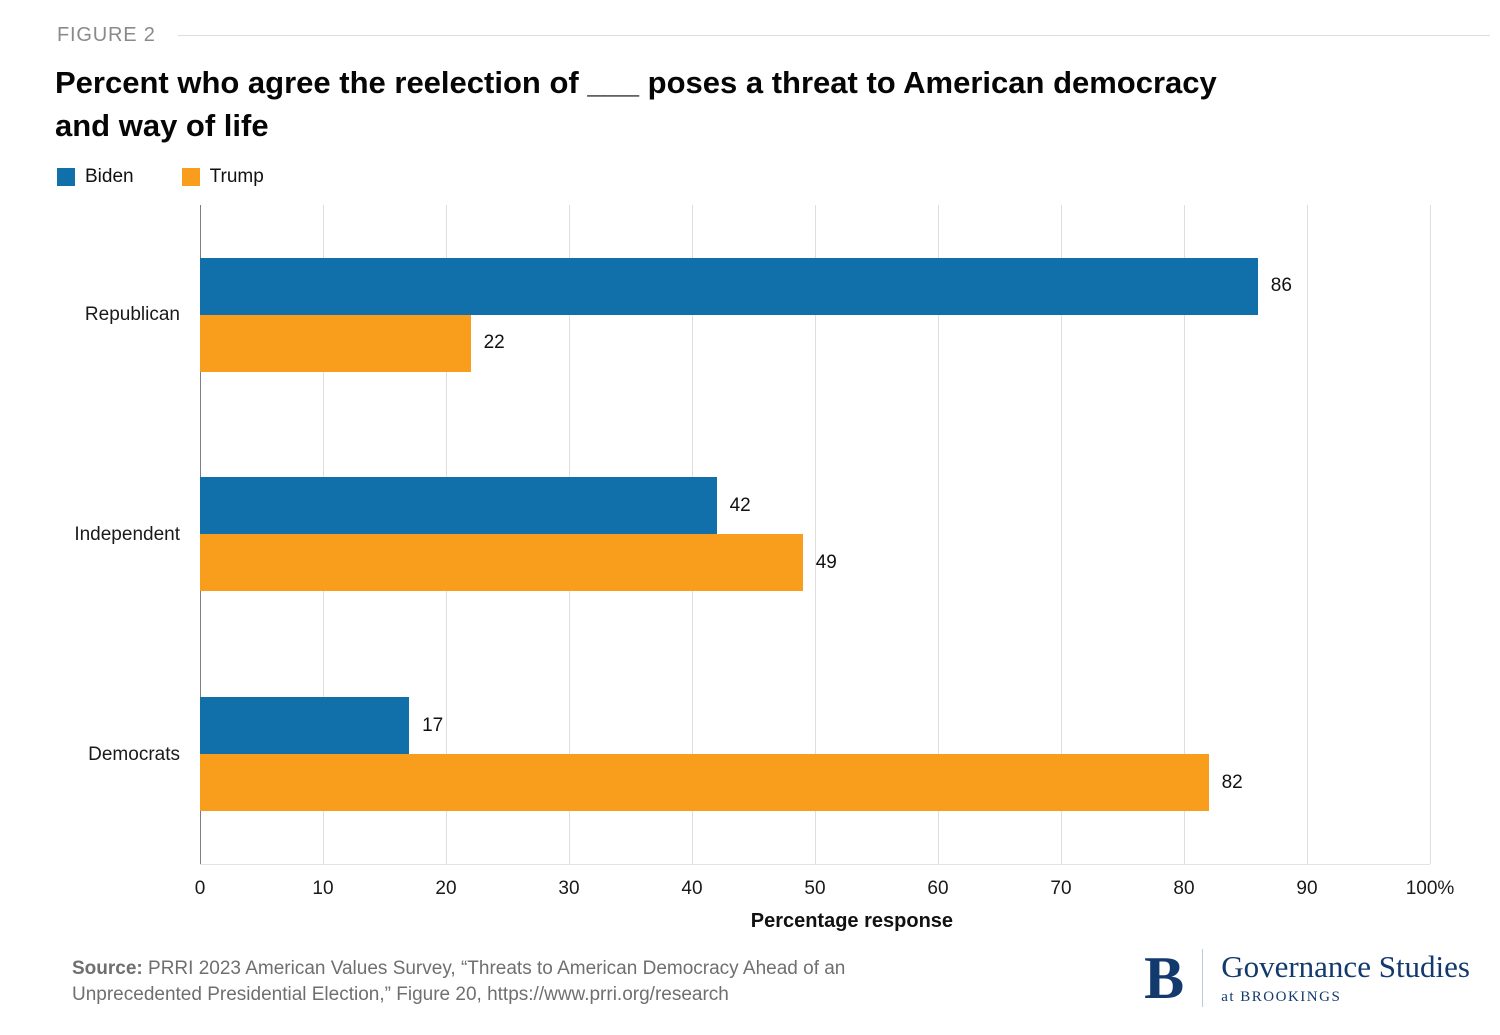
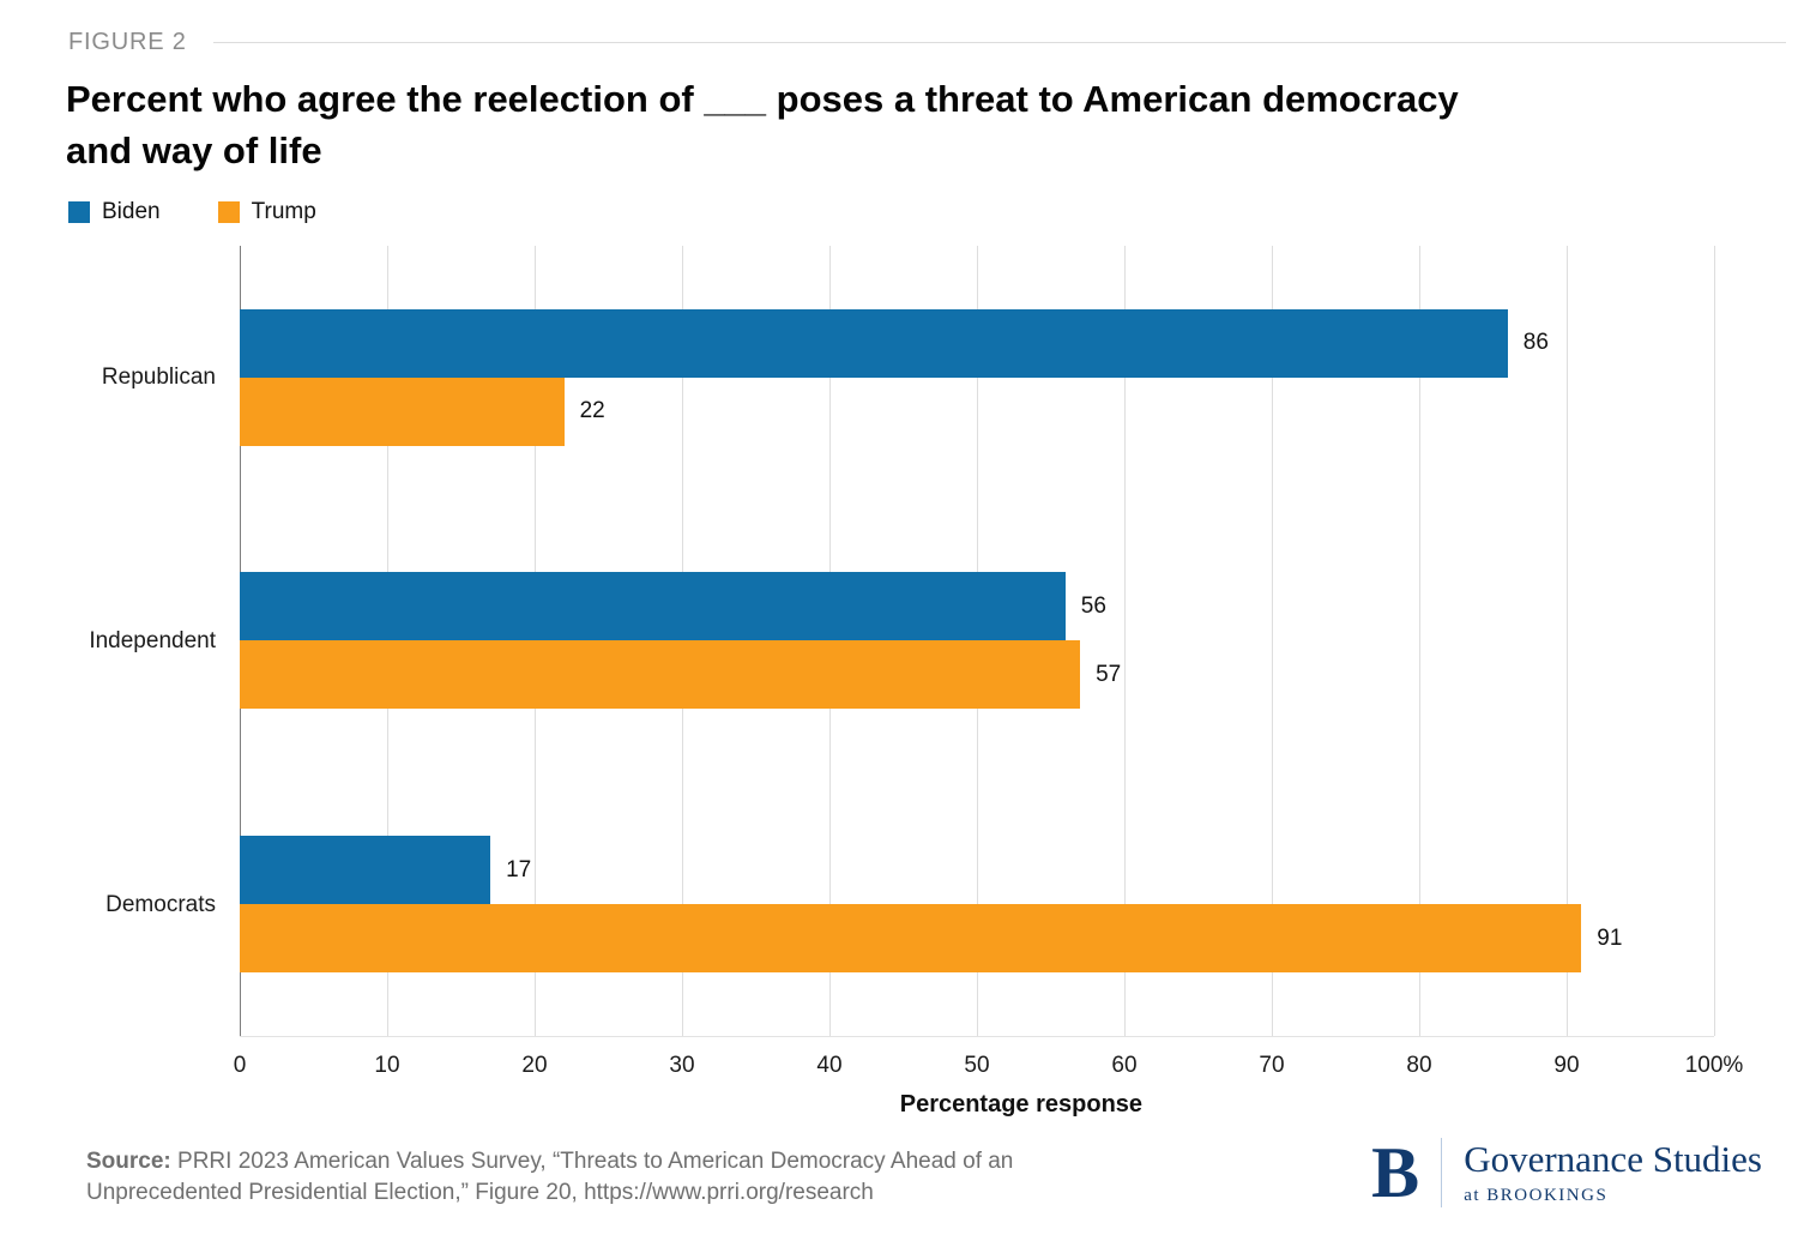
Biden/Independent: 42 -> 56
Trump/Independent: 49 -> 57
Trump/Democrats: 82 -> 91
